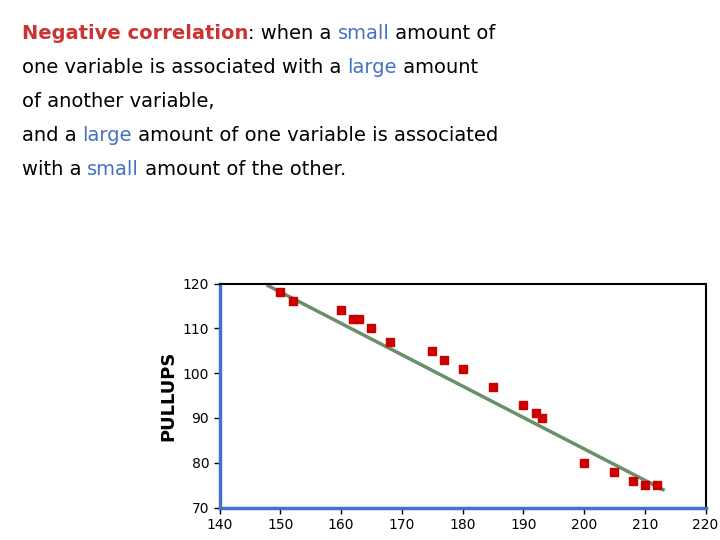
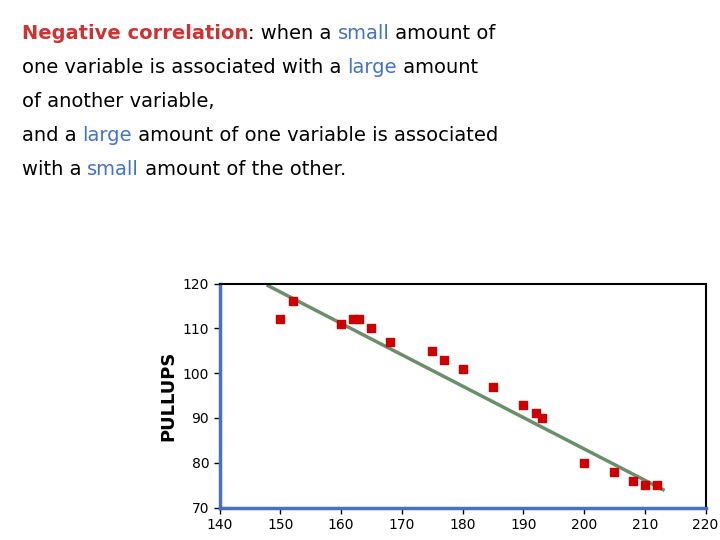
150: 118 -> 112
160: 114 -> 111
